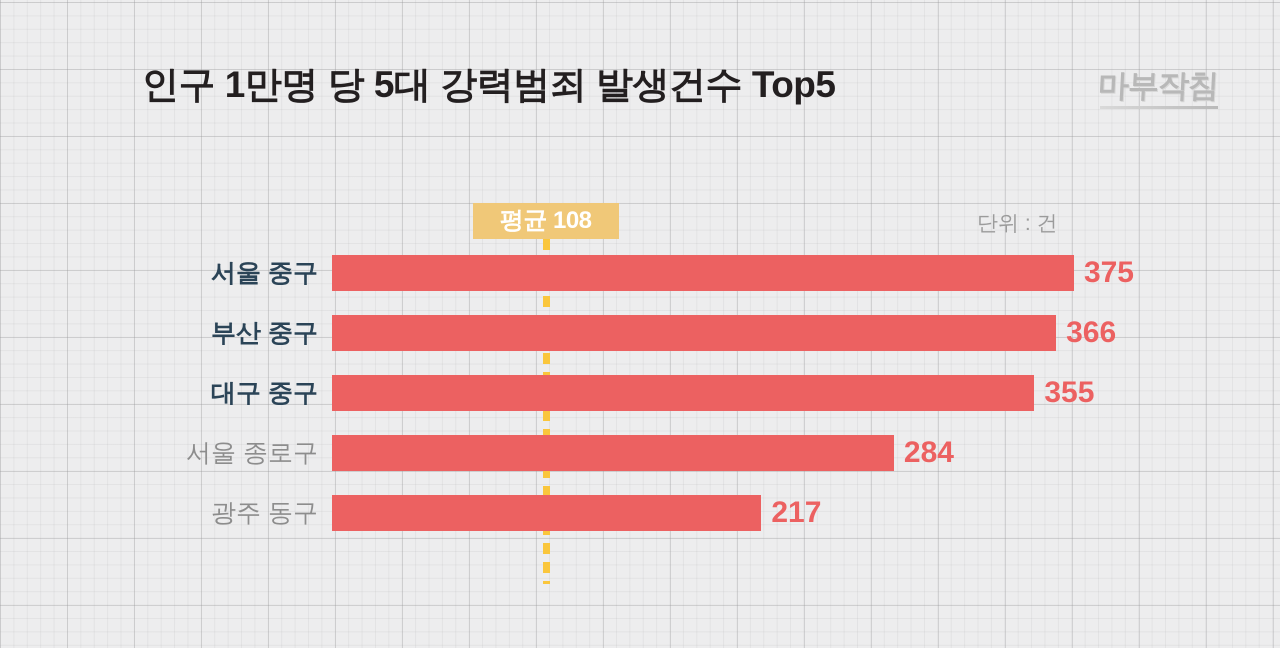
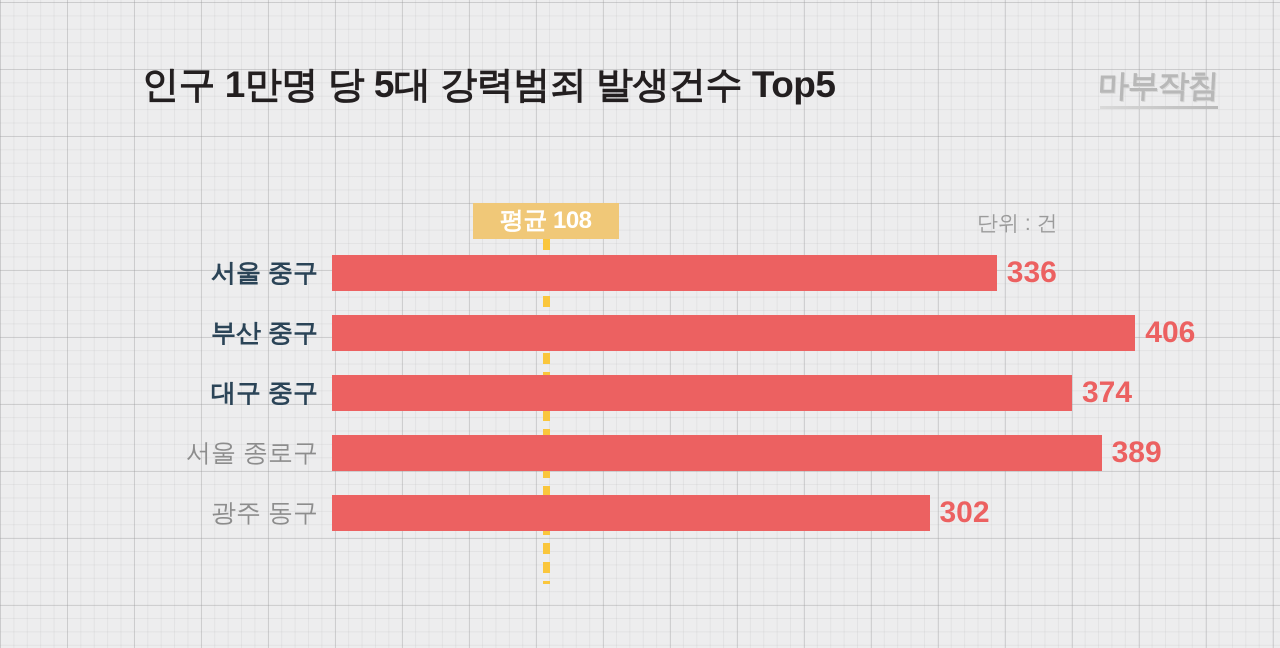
서울 중구: 375 -> 336
부산 중구: 366 -> 406
대구 중구: 355 -> 374
서울 종로구: 284 -> 389
광주 동구: 217 -> 302
